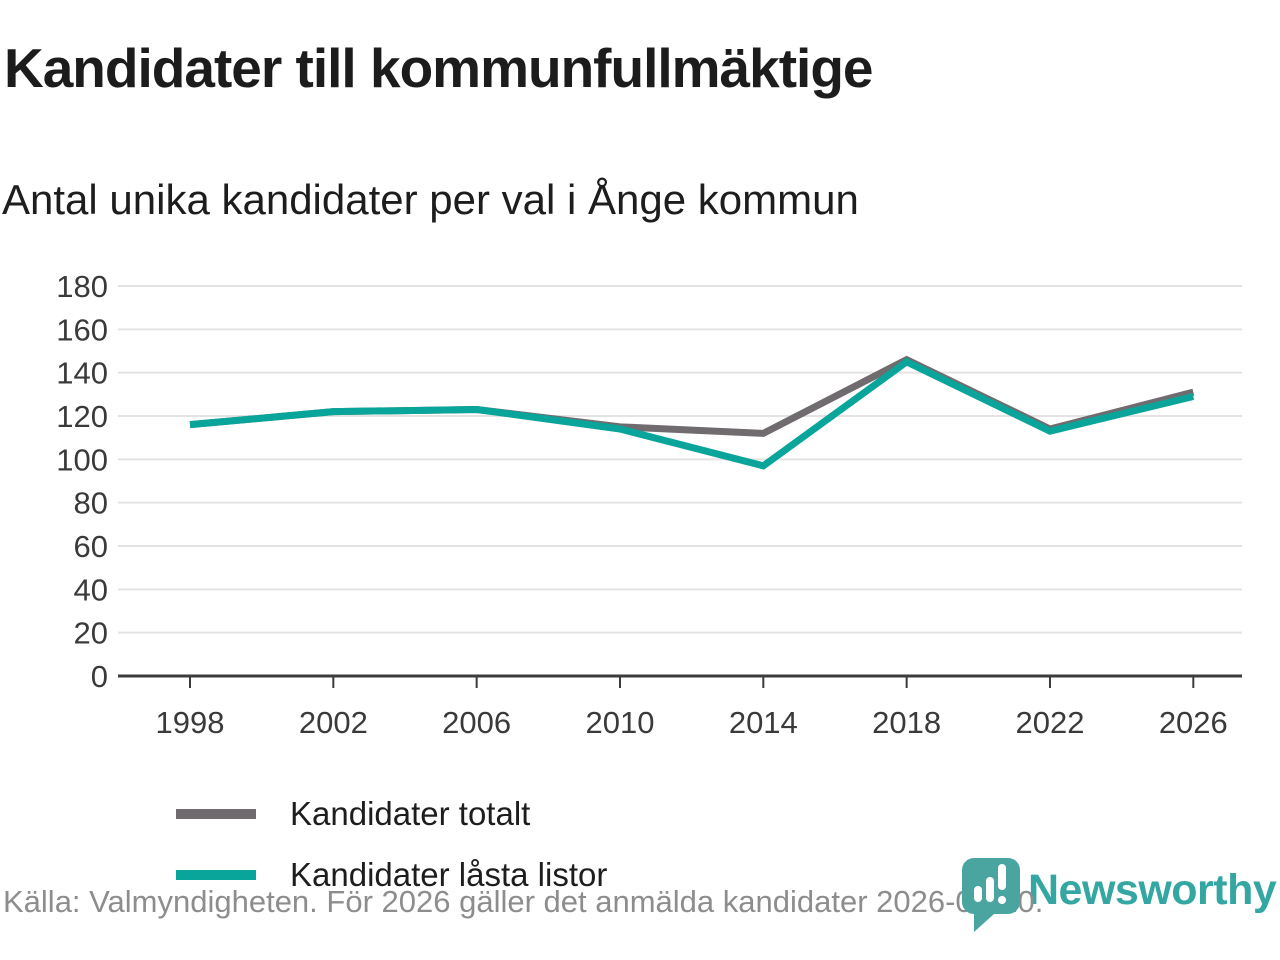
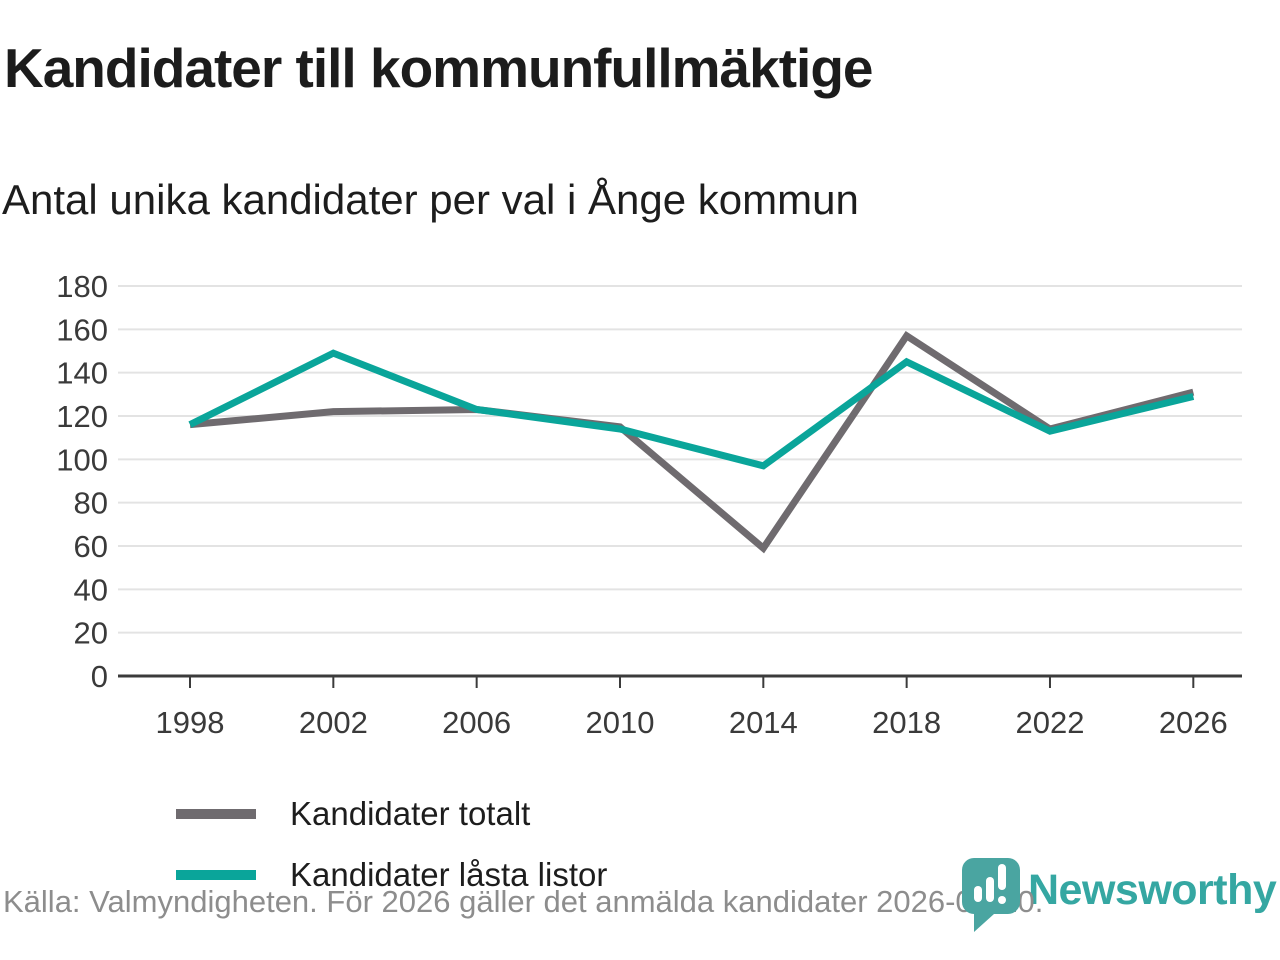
Kandidater låsta listor/2002: 122 -> 149
Kandidater totalt/2014: 112 -> 59
Kandidater totalt/2018: 146 -> 157
